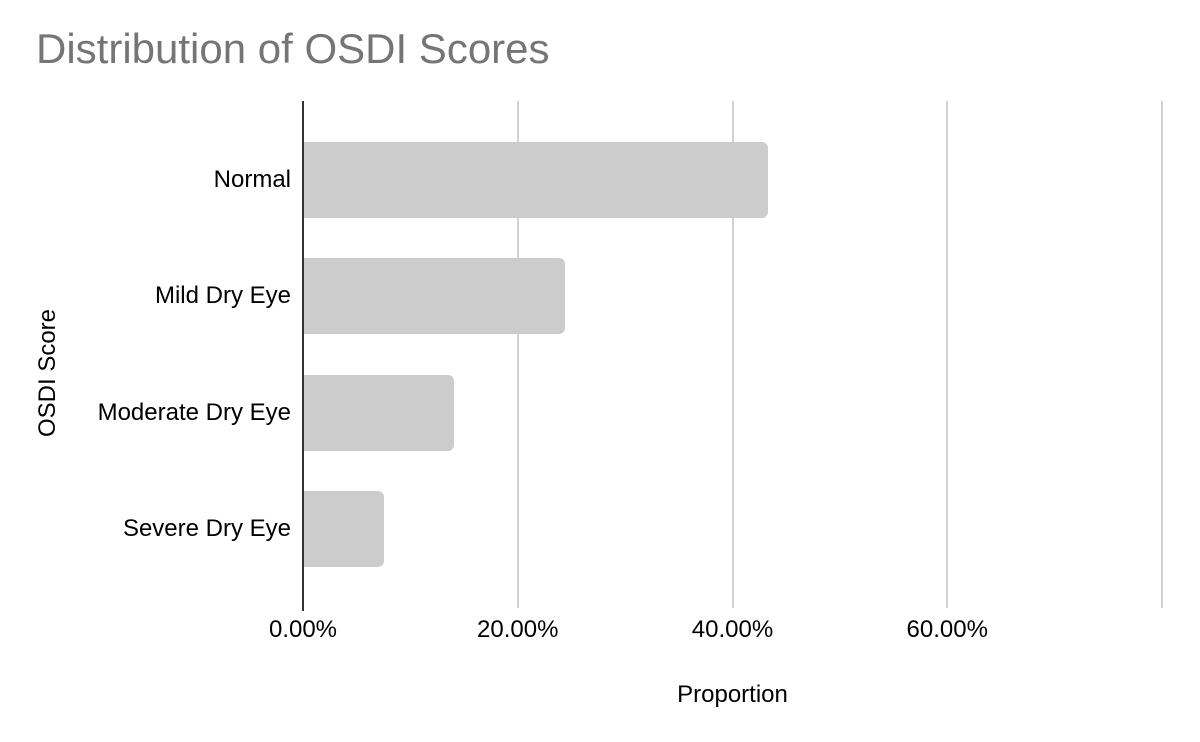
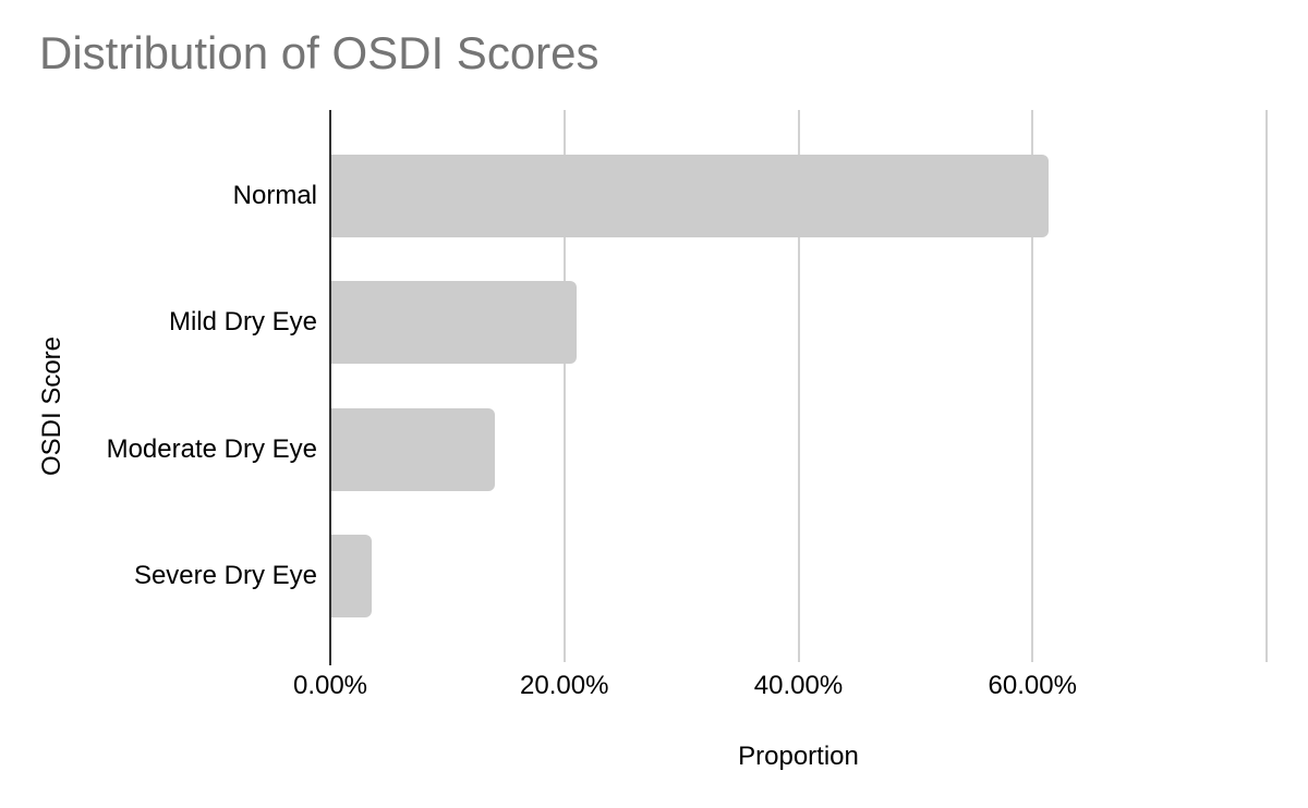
Normal: 43.3% -> 61.4%
Mild Dry Eye: 24.4% -> 21.1%
Severe Dry Eye: 7.5% -> 3.5%
